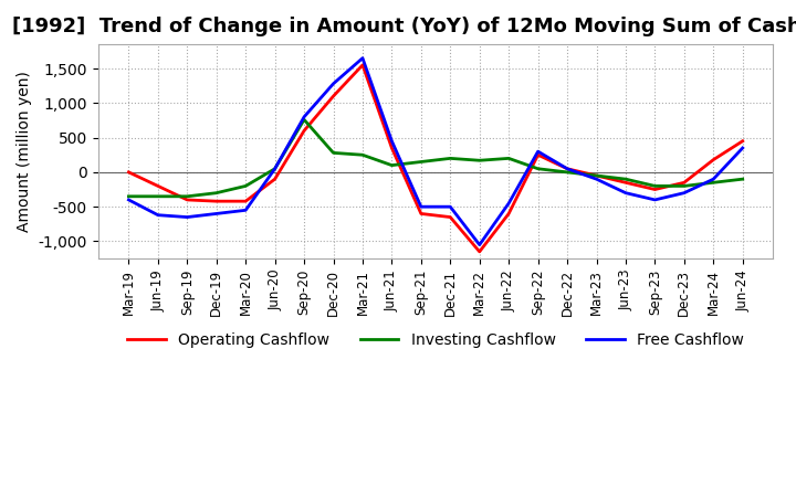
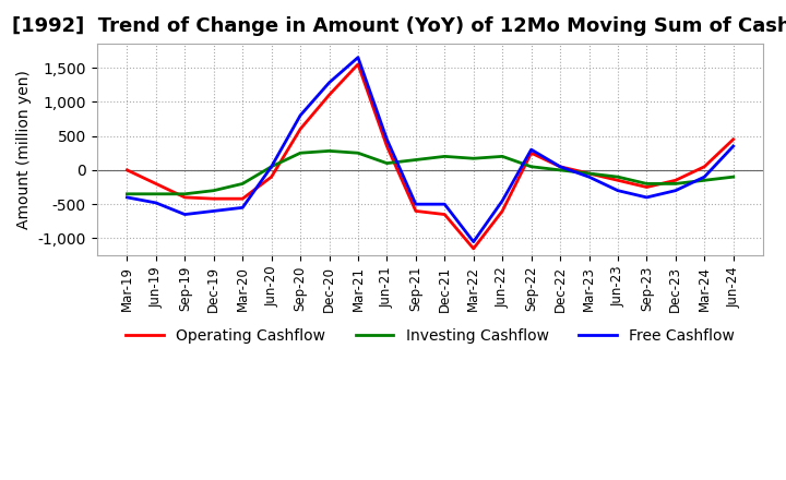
Free Cashflow/Jun-19: -620 -> -480
Investing Cashflow/Sep-20: 760 -> 250
Operating Cashflow/Mar-24: 180 -> 50
